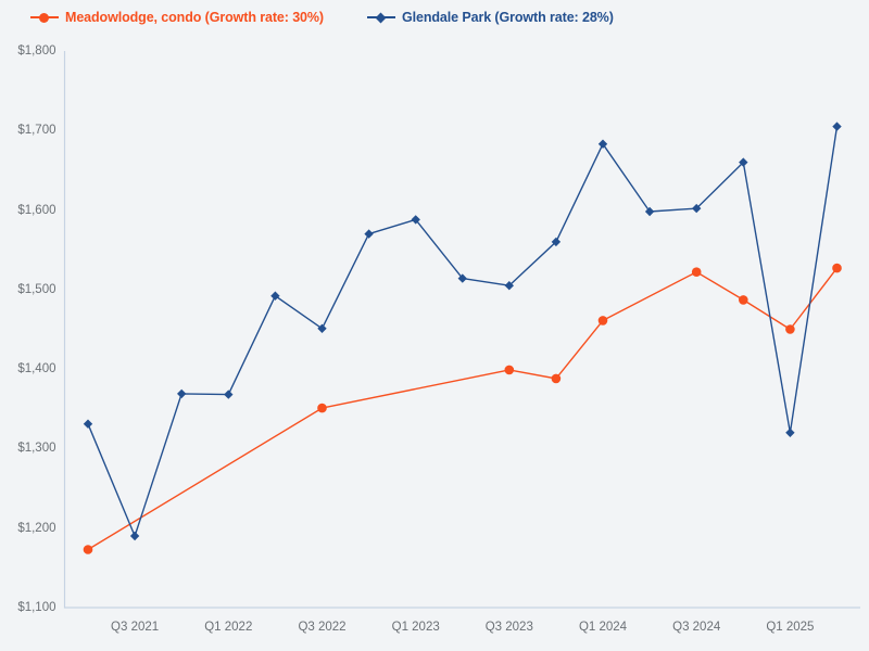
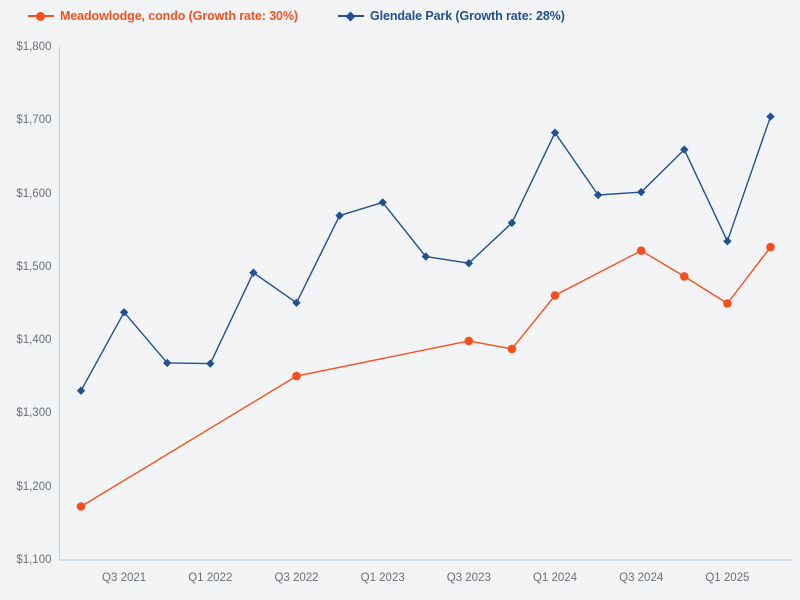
Glendale Park (Growth rate: 28%)/Q3 2021: $1190 -> $1440
Glendale Park (Growth rate: 28%)/Q1 2025: $1320 -> $1540
